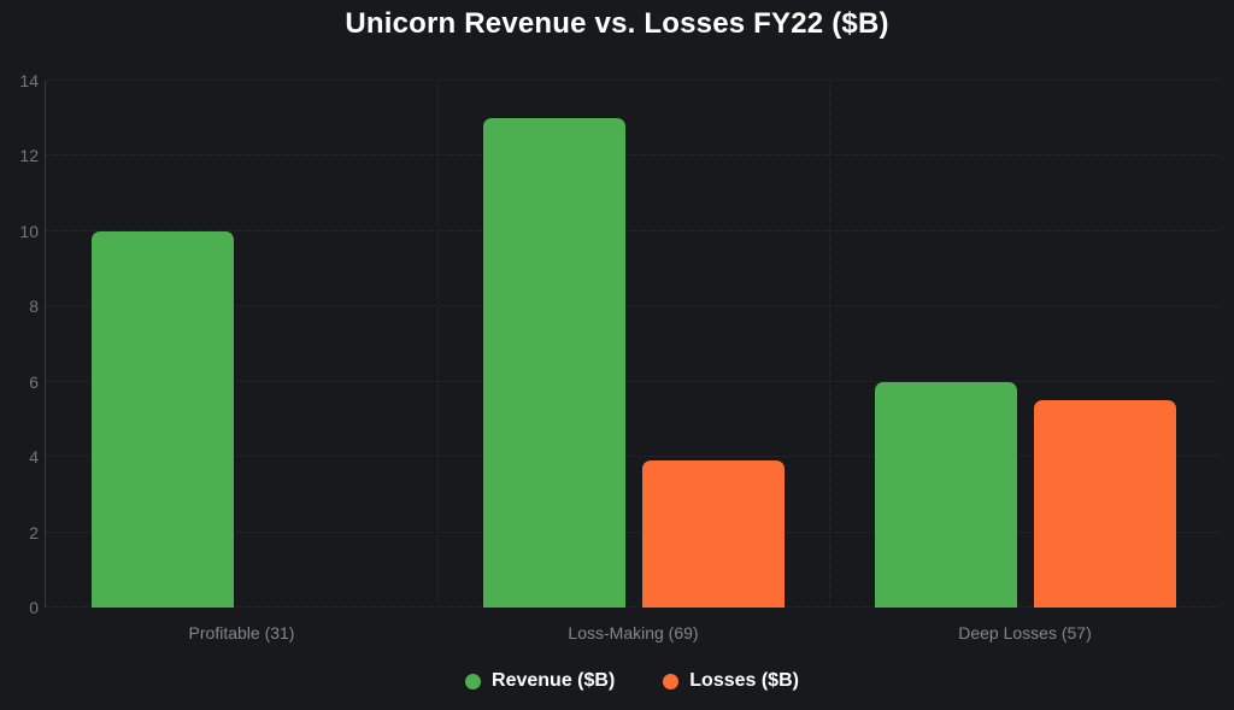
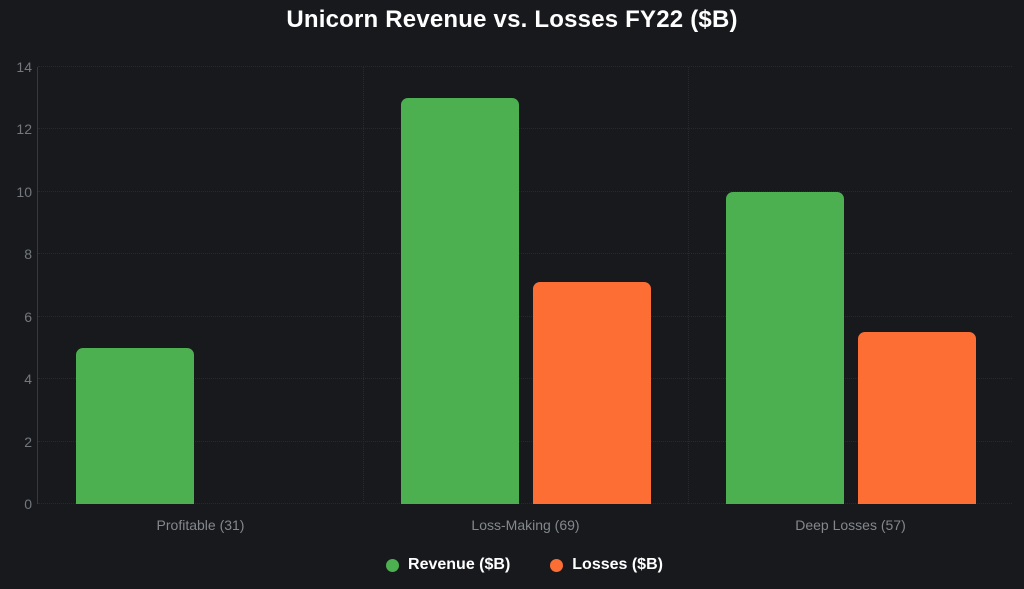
Revenue ($B)/Profitable (31): 10 -> 5
Losses ($B)/Loss-Making (69): 3.9 -> 7.1
Revenue ($B)/Deep Losses (57): 6 -> 10
